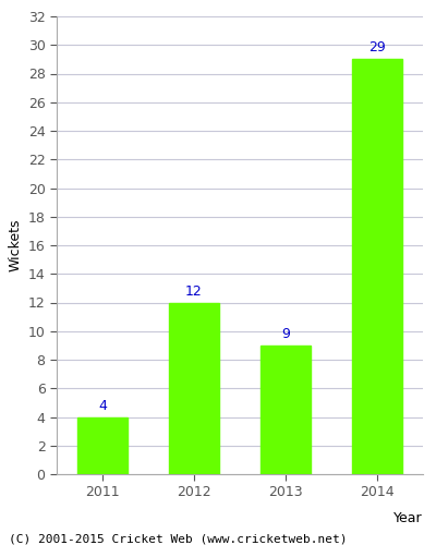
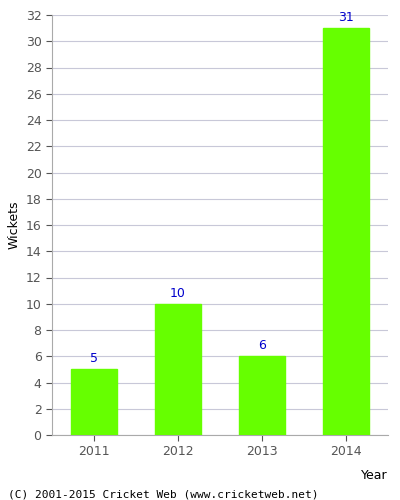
2011: 4 -> 5
2012: 12 -> 10
2013: 9 -> 6
2014: 29 -> 31
